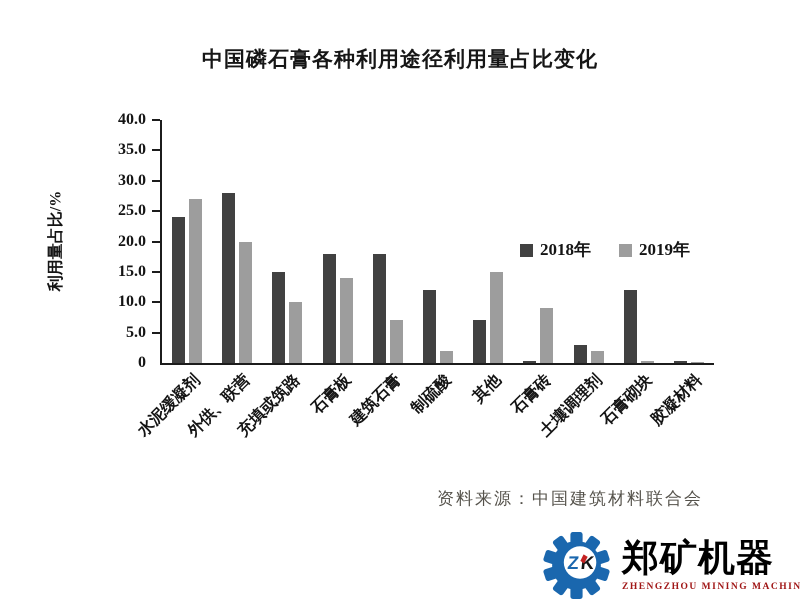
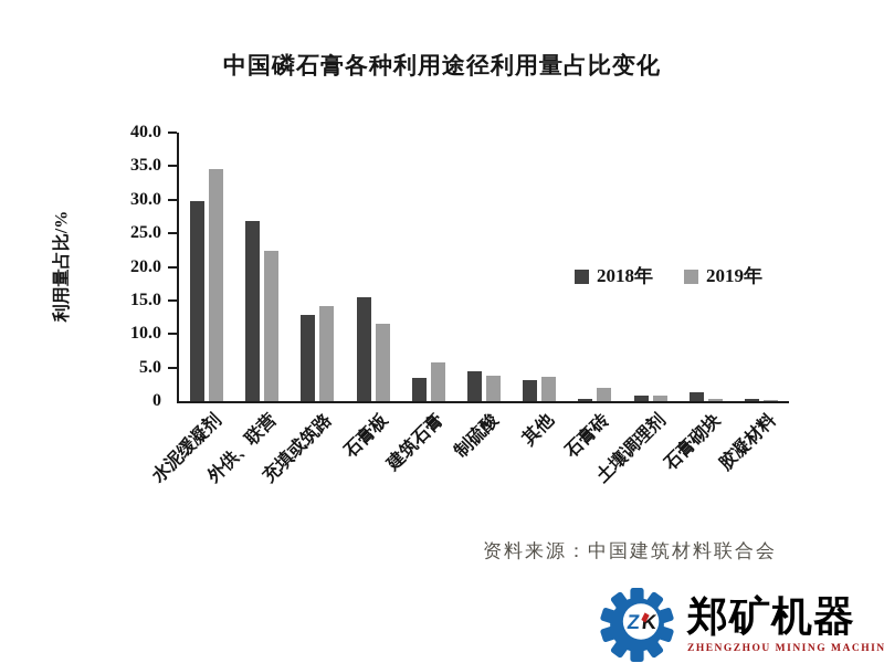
2018年/水泥缓凝剂: 24 -> 30
2019年/水泥缓凝剂: 27 -> 35
2018年/外供、联营: 28 -> 27
2019年/外供、联营: 20 -> 22
2018年/充填或筑路: 15 -> 13
2019年/充填或筑路: 10 -> 14
2018年/石膏板: 18 -> 15
2019年/石膏板: 14 -> 12
2018年/建筑石膏: 18 -> 3
2019年/建筑石膏: 7 -> 6
2018年/制硫酸: 12 -> 4
2019年/制硫酸: 2 -> 4
2018年/其他: 7 -> 3
2019年/其他: 15 -> 4
2019年/石膏砖: 9 -> 2
2018年/土壤调理剂: 3 -> 1
2019年/土壤调理剂: 2 -> 1
2018年/石膏砌块: 12 -> 1
